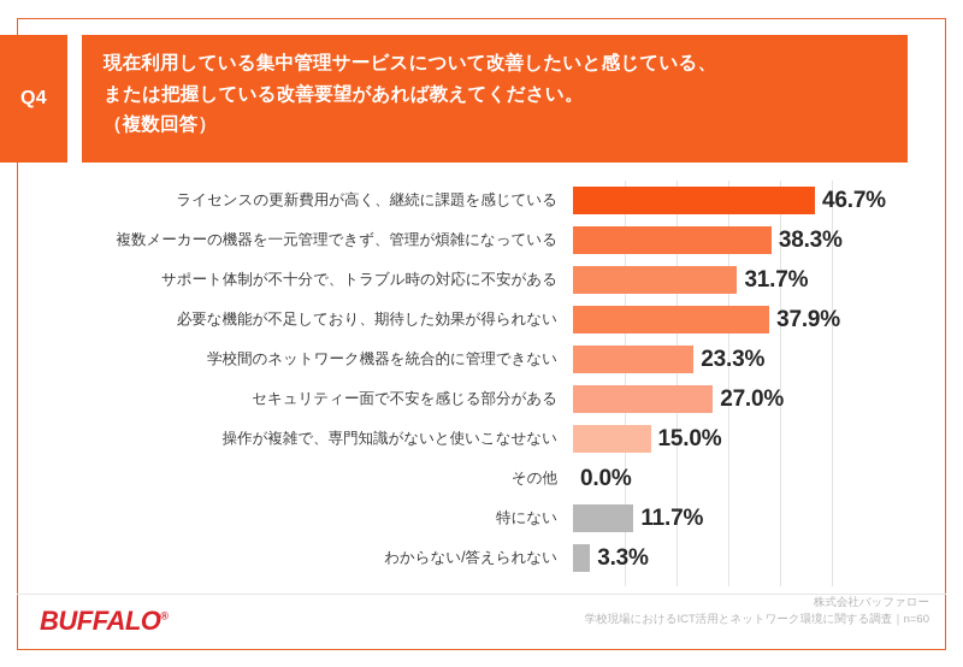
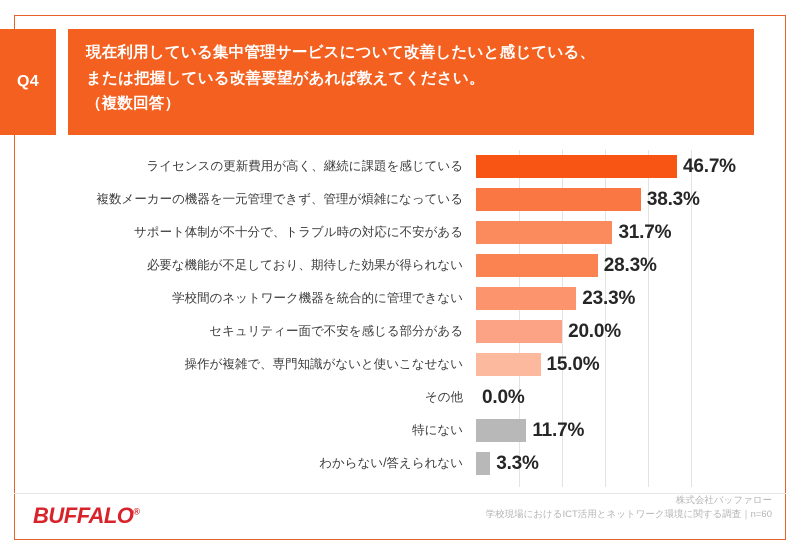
必要な機能が不足しており、期待した効果が得られない: 37.9% -> 28.3%
セキュリティー面で不安を感じる部分がある: 27.0% -> 20.0%
